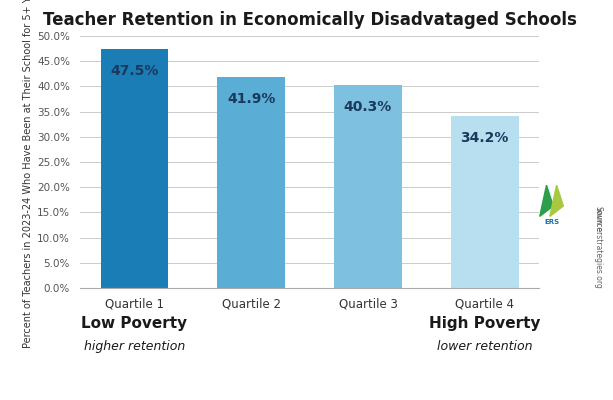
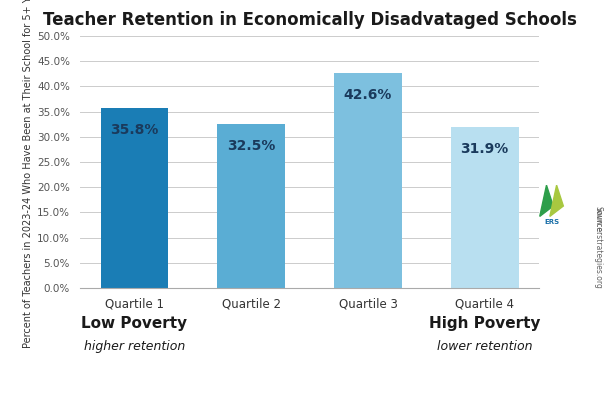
Quartile 1: 47.5% -> 35.8%
Quartile 2: 41.9% -> 32.5%
Quartile 3: 40.3% -> 42.6%
Quartile 4: 34.2% -> 31.9%
